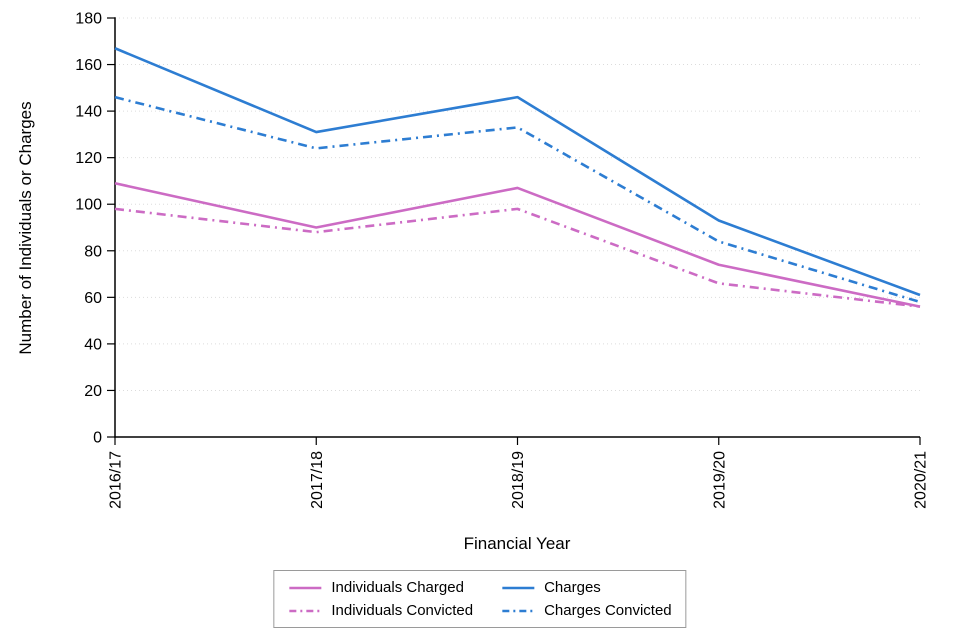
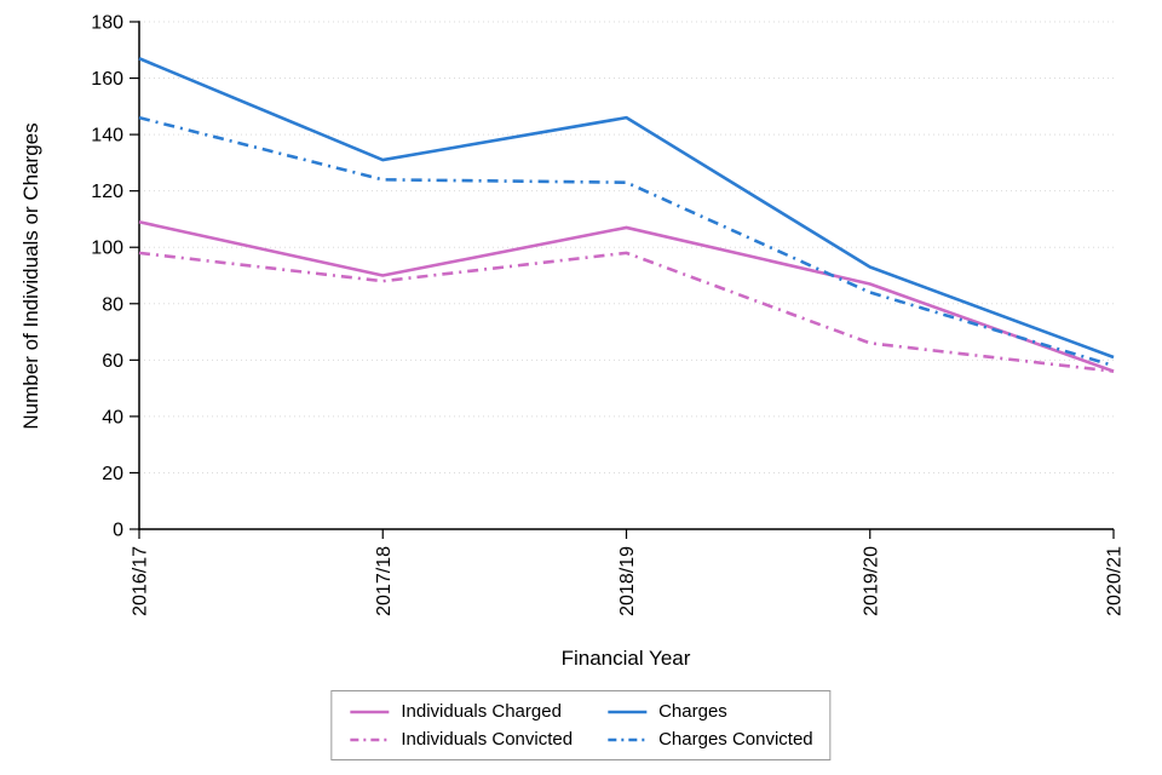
Charges Convicted/2018/19: 133 -> 123
Individuals Charged/2019/20: 74 -> 87
